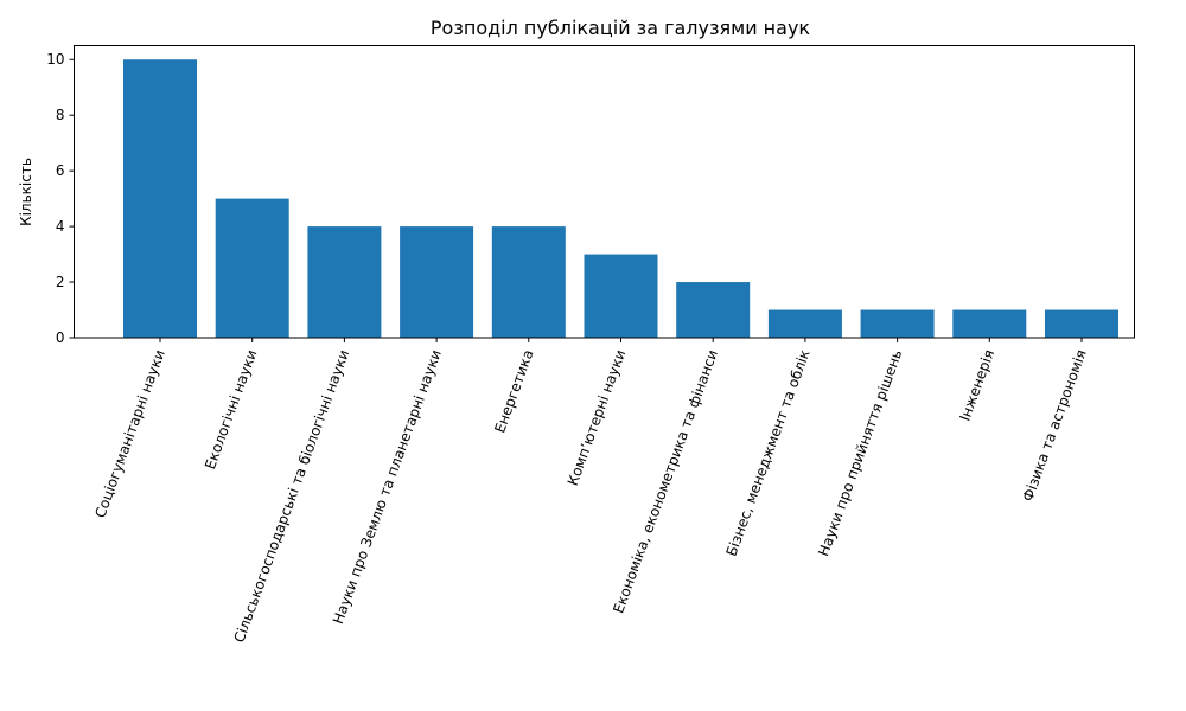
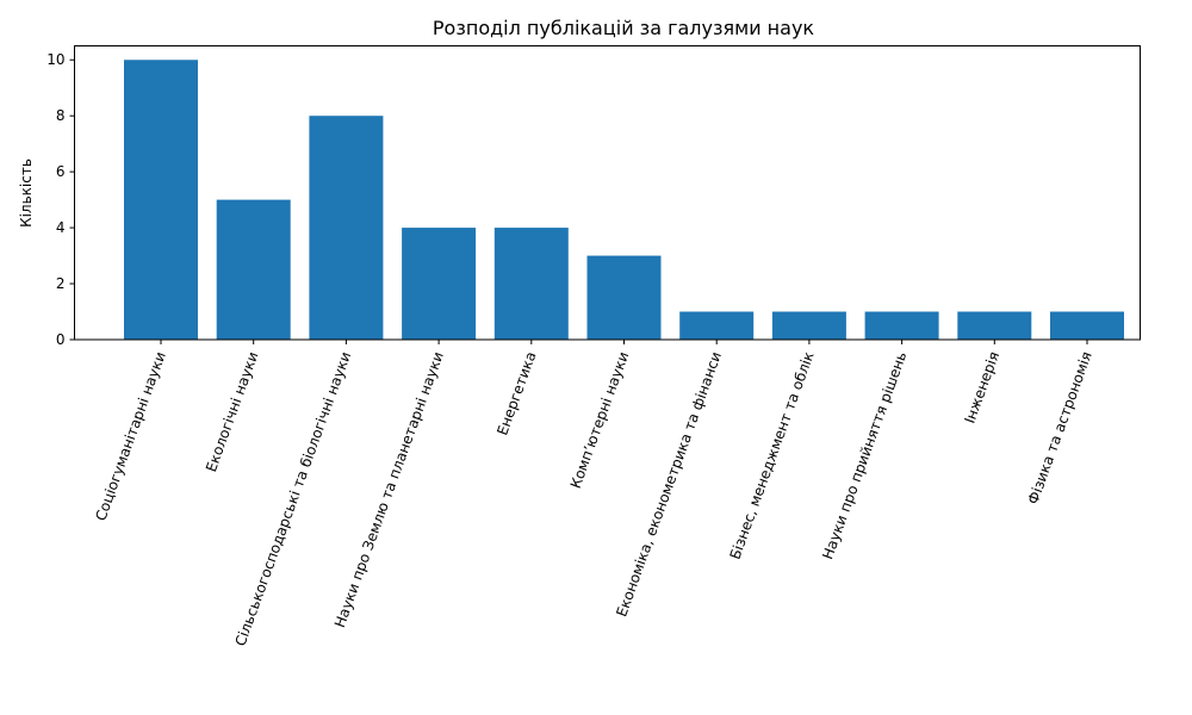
Сільськогосподарські та біологічні науки: 4 -> 8
Економіка, економетрика та фінанси: 2 -> 1
